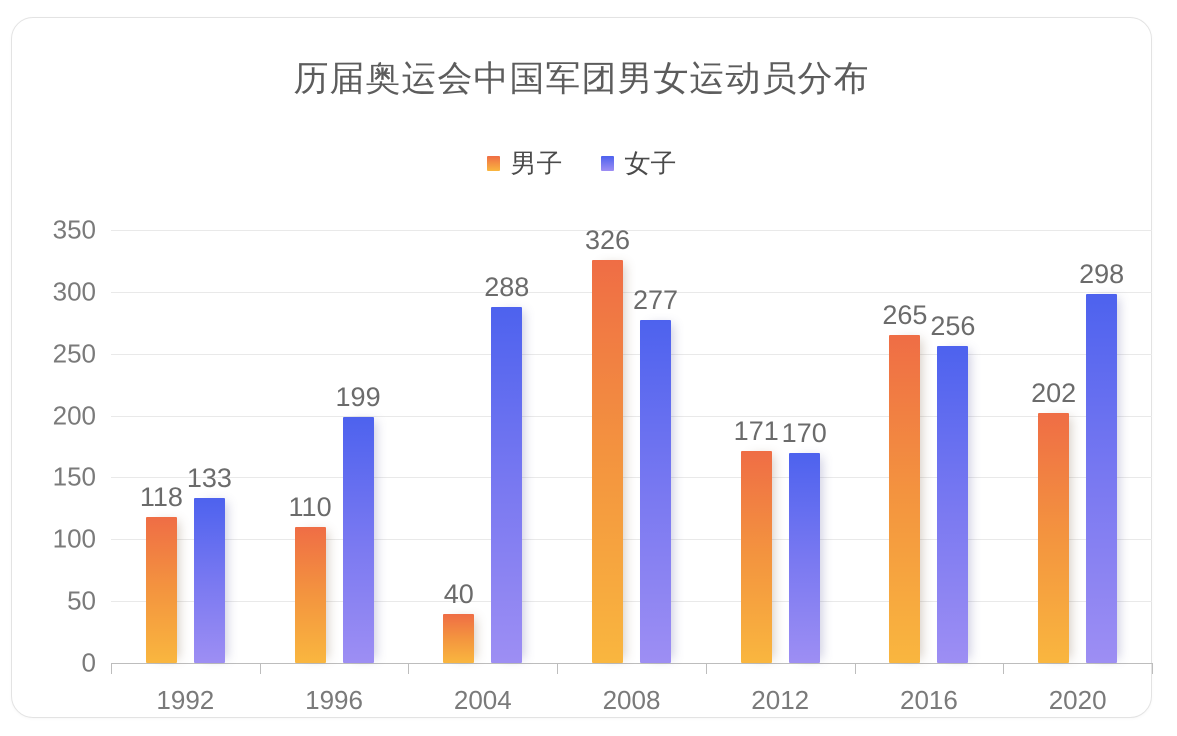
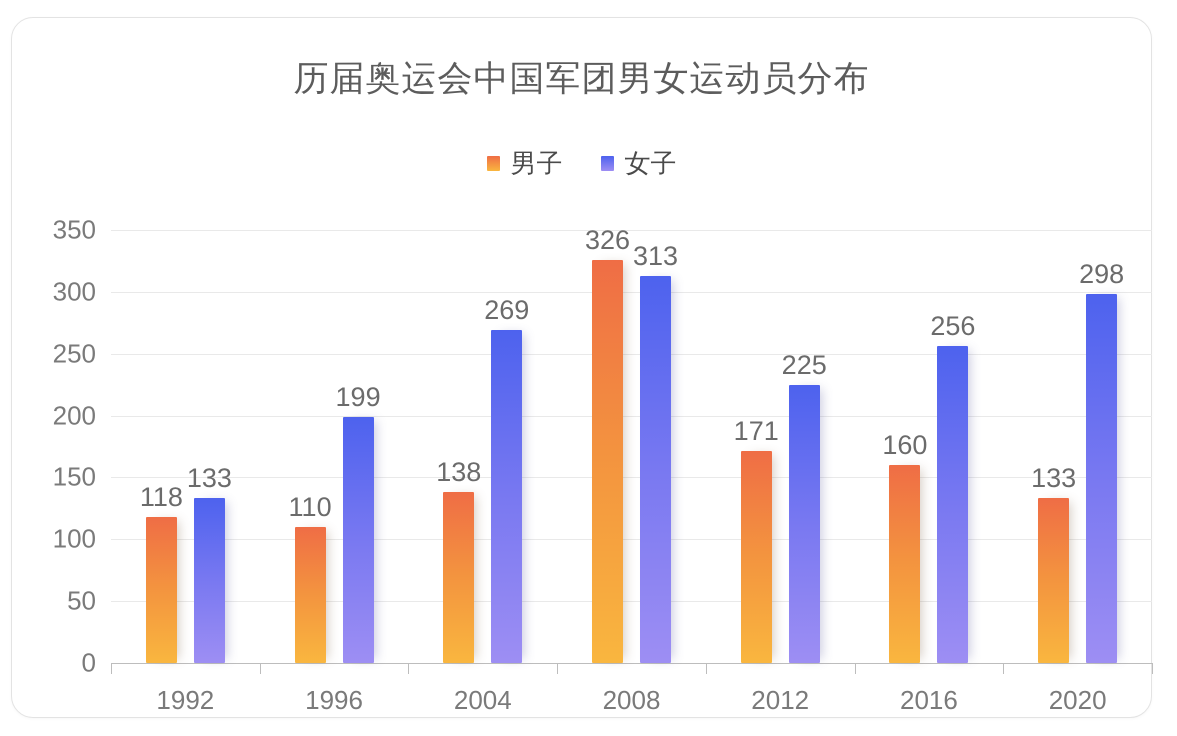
男子/2004: 40 -> 138
女子/2004: 288 -> 269
女子/2008: 277 -> 313
女子/2012: 170 -> 225
男子/2016: 265 -> 160
男子/2020: 202 -> 133
